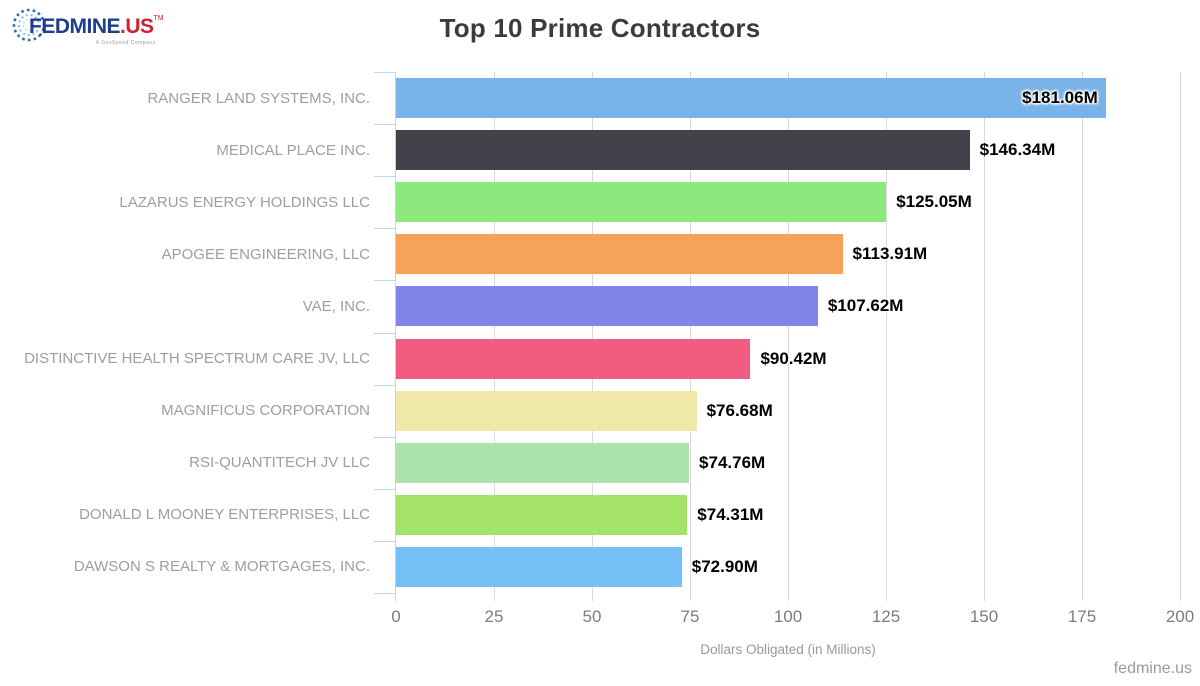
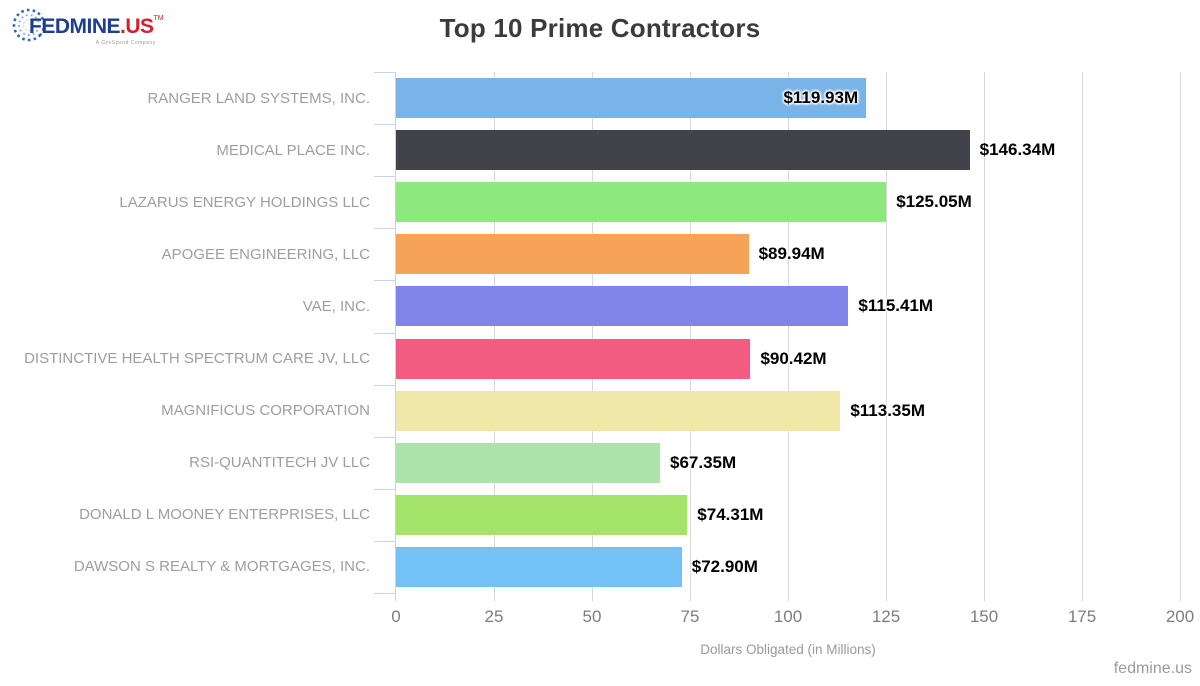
RANGER LAND SYSTEMS, INC.: $181.06M -> $119.93M
APOGEE ENGINEERING, LLC: $113.91M -> $89.94M
VAE, INC.: $107.62M -> $115.41M
MAGNIFICUS CORPORATION: $76.68M -> $113.35M
RSI-QUANTITECH JV LLC: $74.76M -> $67.35M
